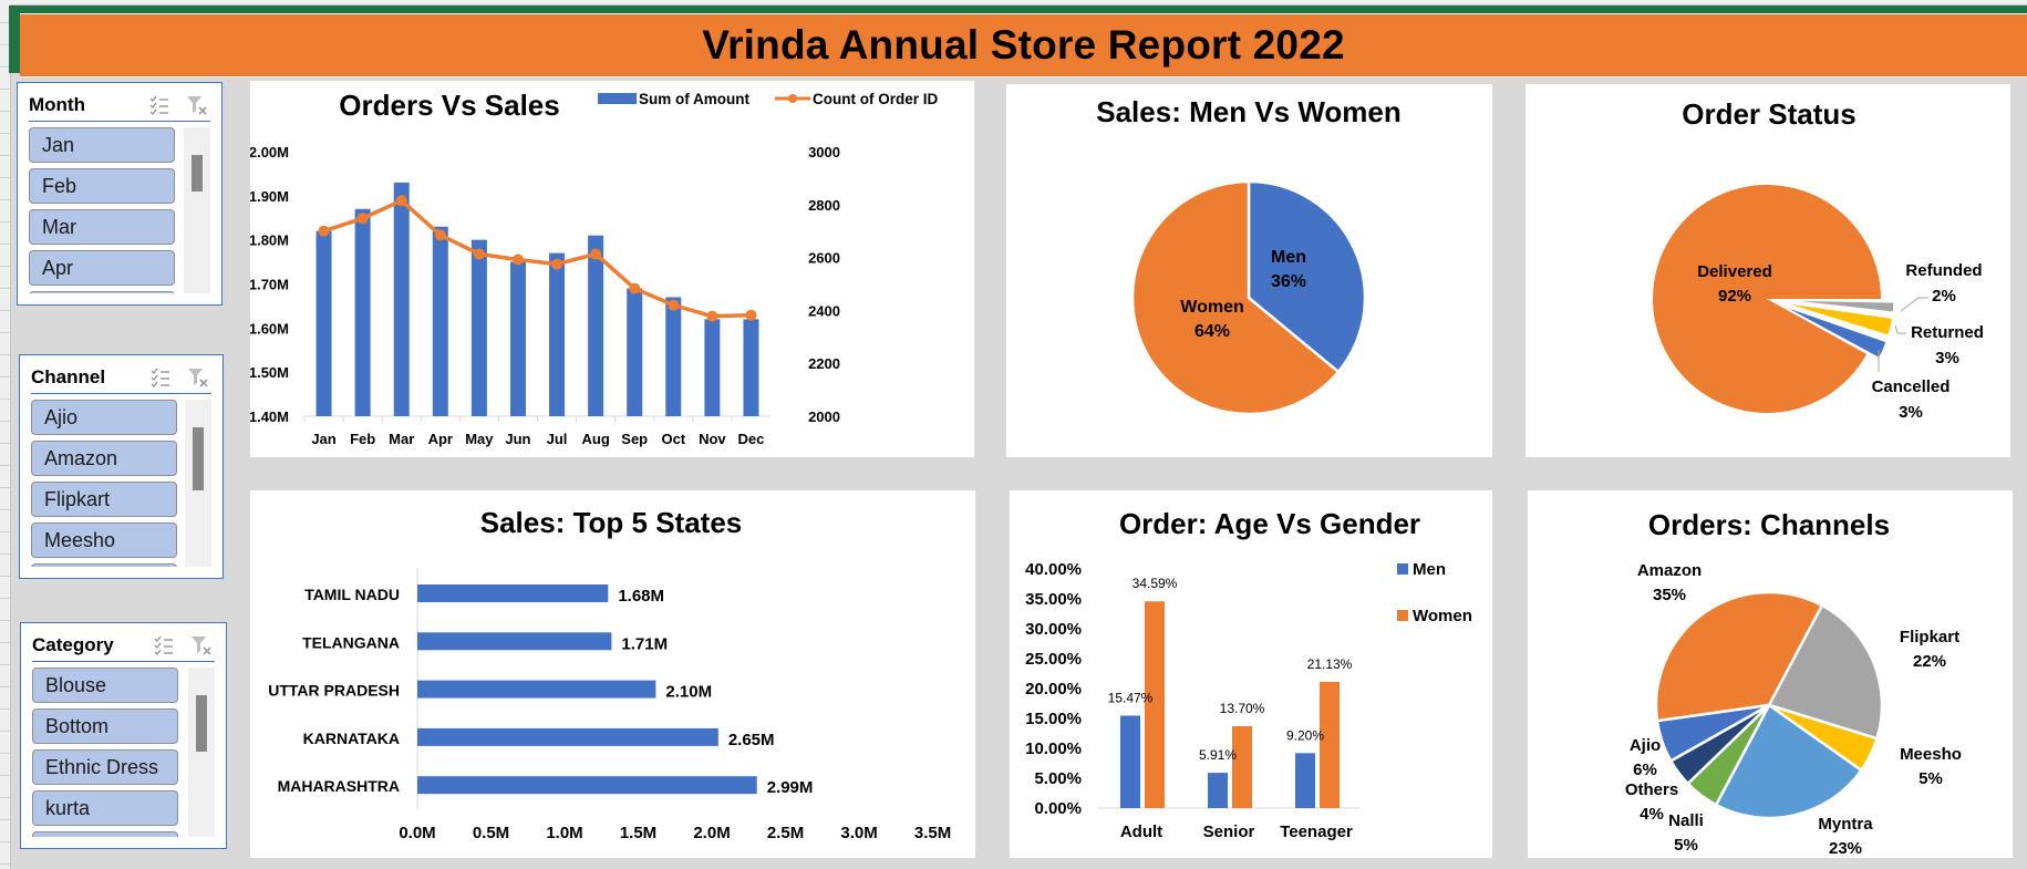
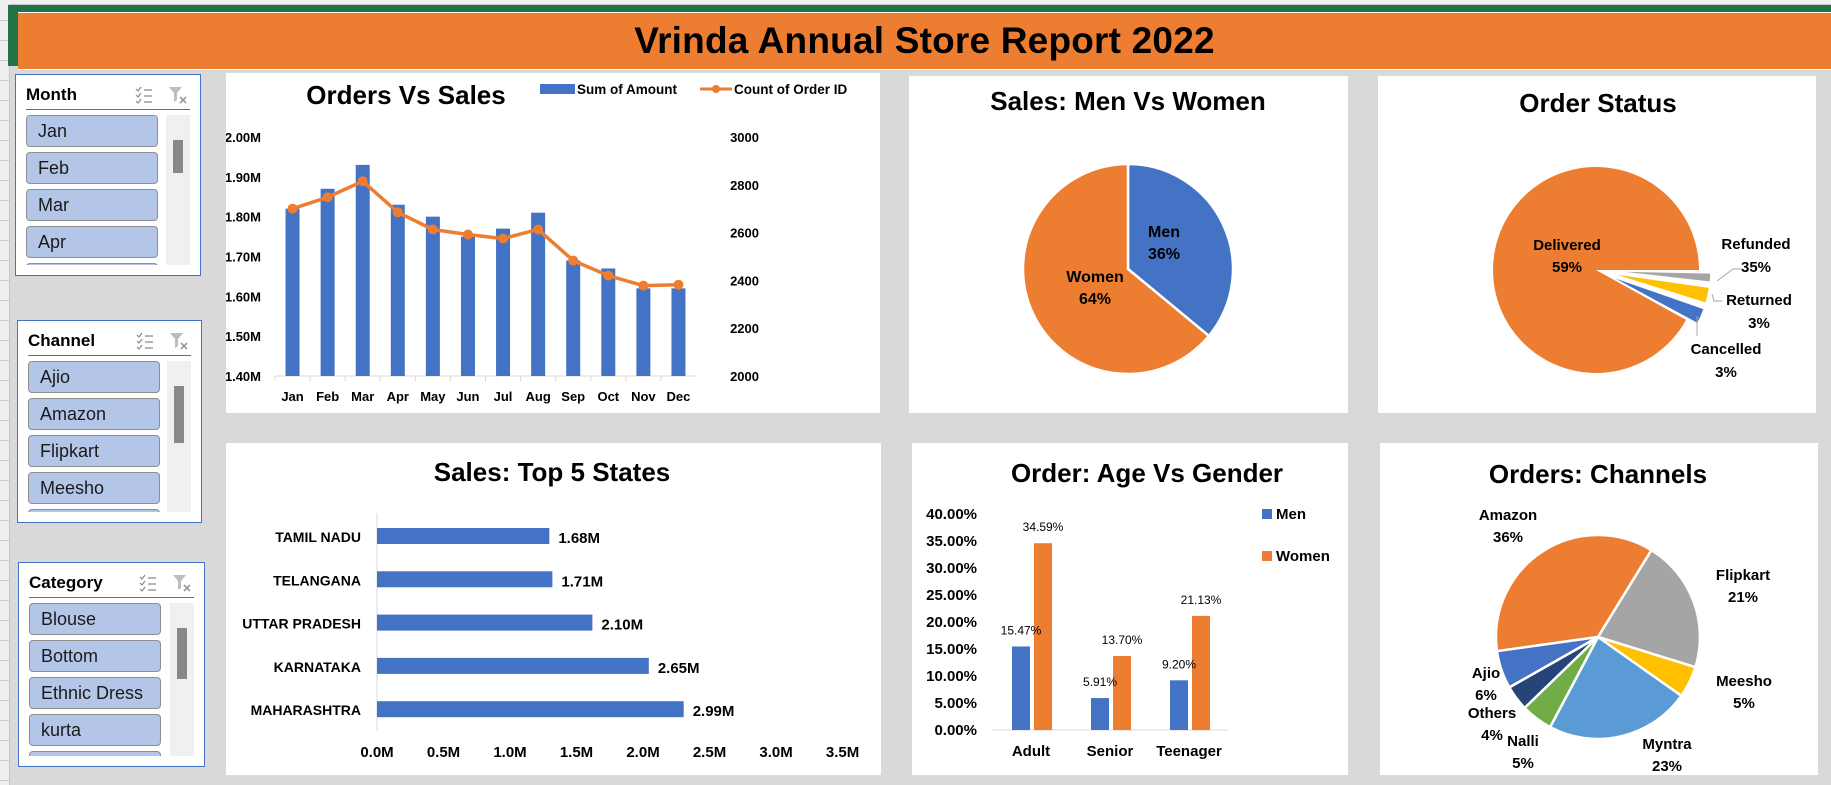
Order Status/Delivered: 92% -> 59%
Order Status/Refunded: 2% -> 35%
Orders: Channels/Amazon: 35% -> 36%
Orders: Channels/Flipkart: 22% -> 21%
